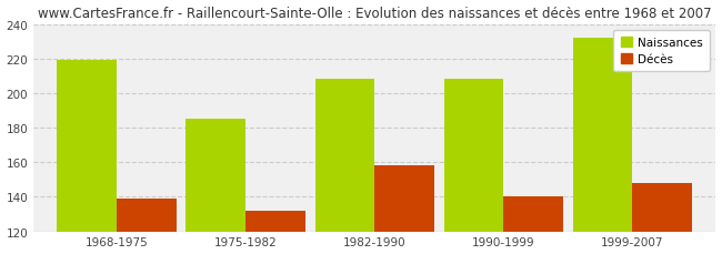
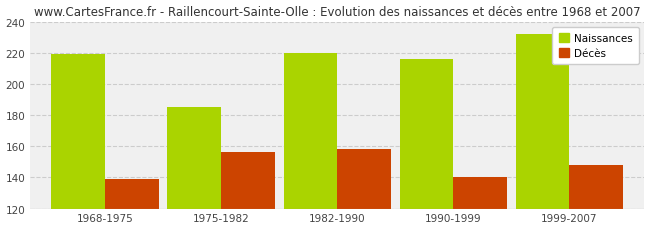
Décès/1975-1982: 132 -> 156
Naissances/1982-1990: 208 -> 220
Naissances/1990-1999: 208 -> 216
